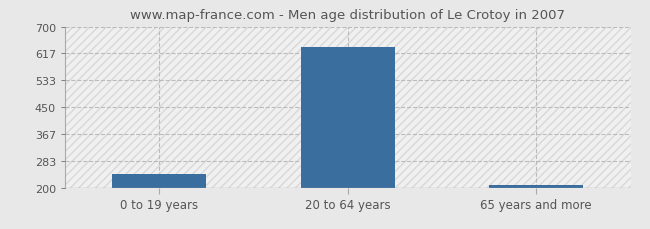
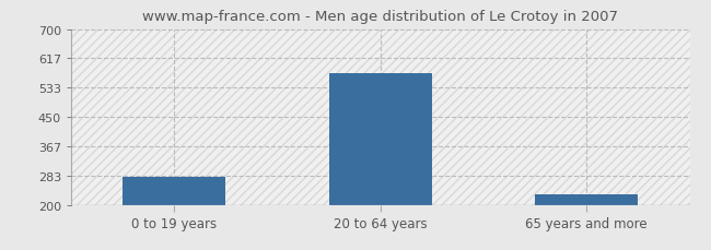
0 to 19 years: 243 -> 280
20 to 64 years: 638 -> 575
65 years and more: 208 -> 230
